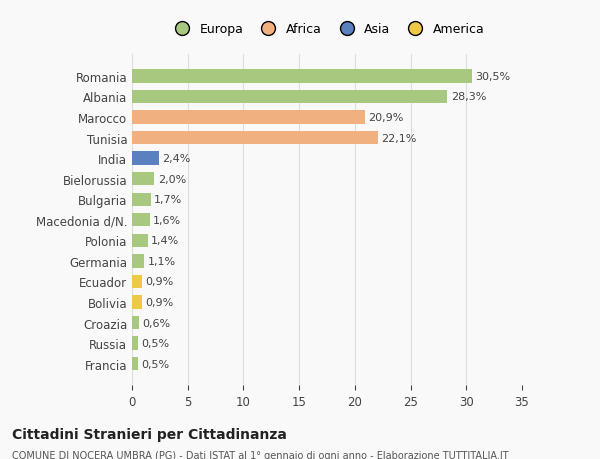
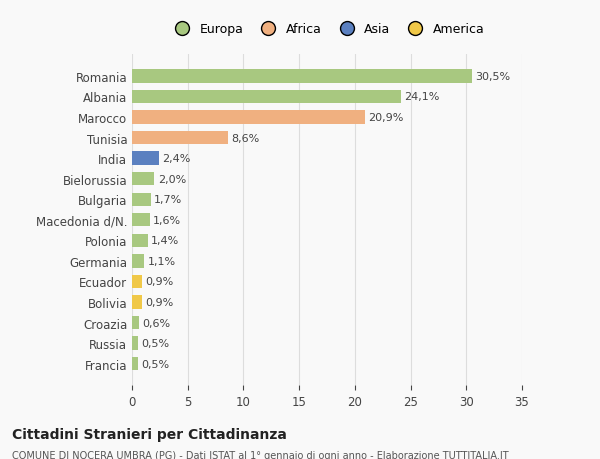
Albania: 28,3% -> 24,1%
Tunisia: 22,1% -> 8,6%
